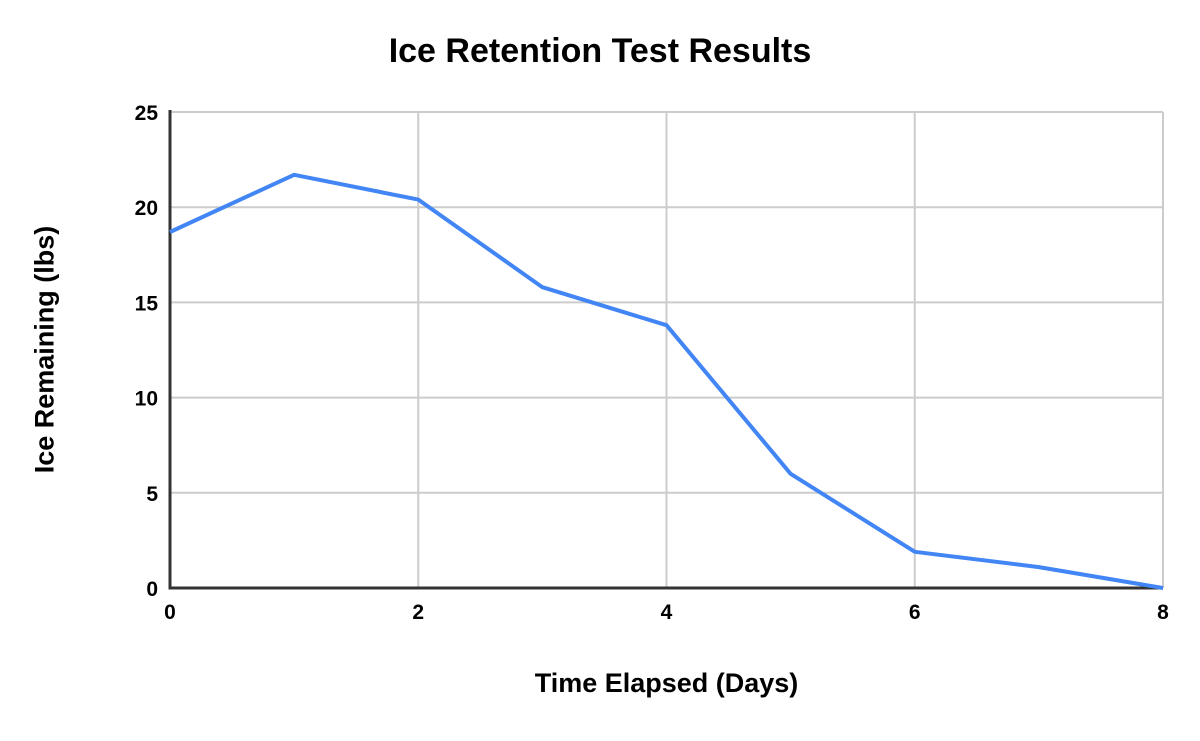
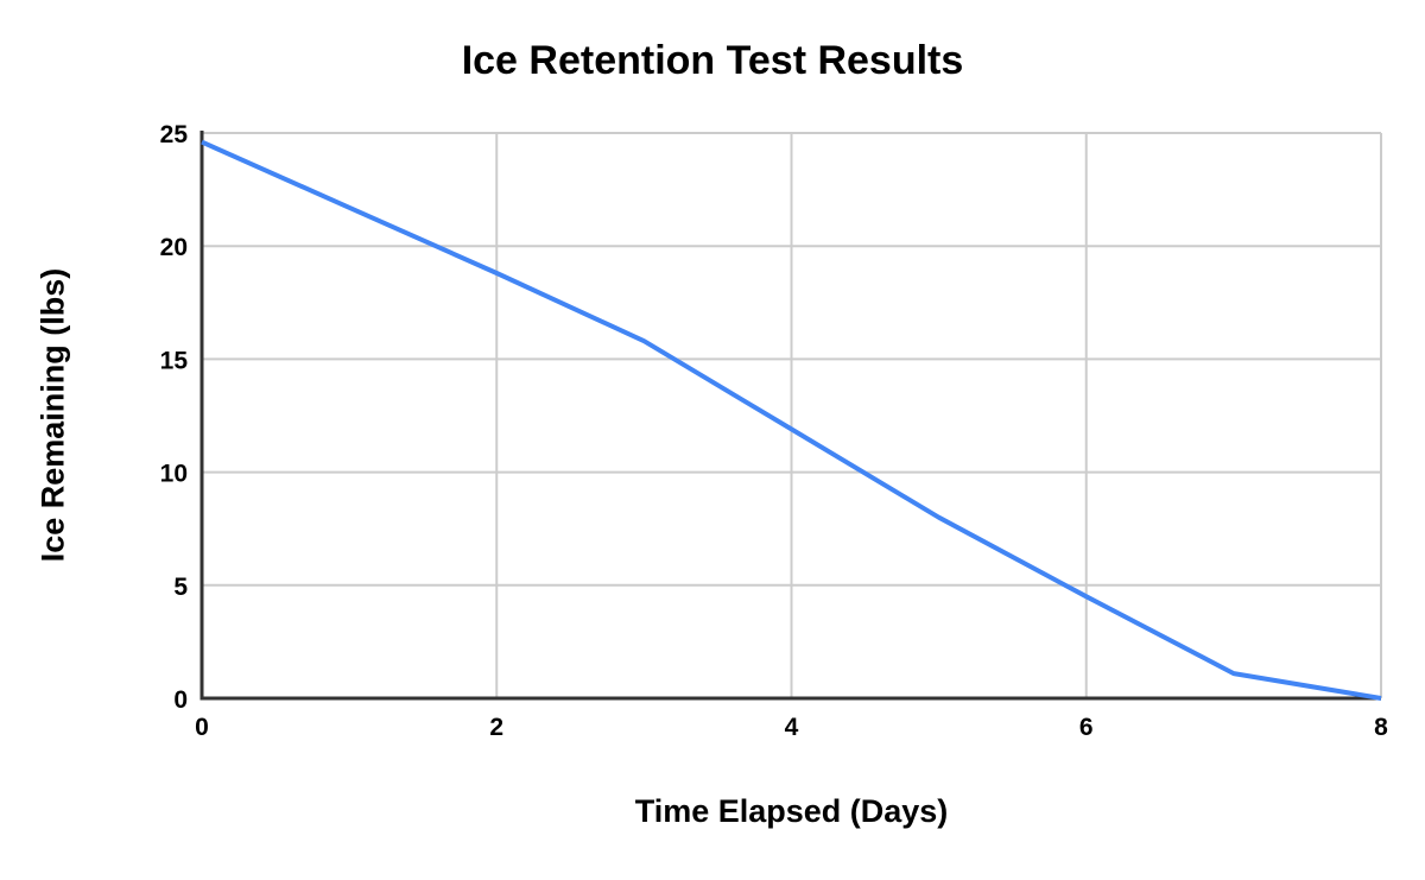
0: 18.7 -> 24.6
2: 20.4 -> 18.8
4: 13.8 -> 11.9
5: 6.0 -> 8.0
6: 1.9 -> 4.5
